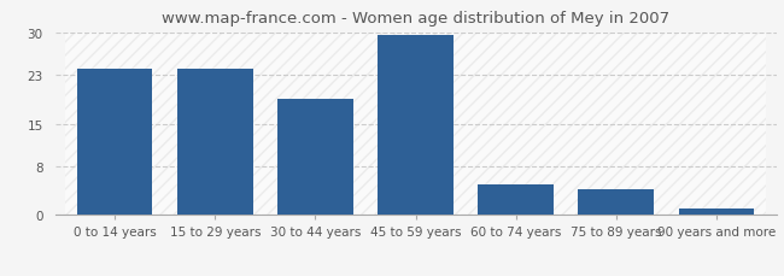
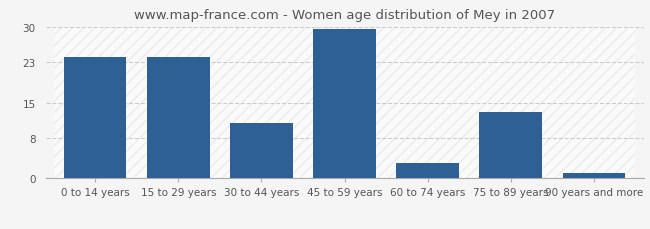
30 to 44 years: 19.0 -> 11.0
60 to 74 years: 5.0 -> 3.0
75 to 89 years: 4.2 -> 13.2
